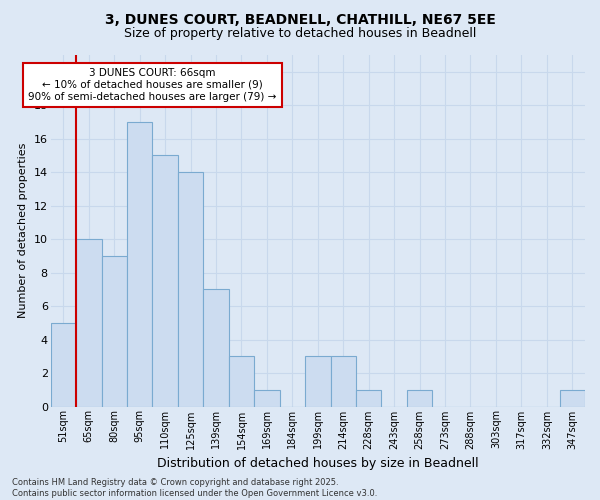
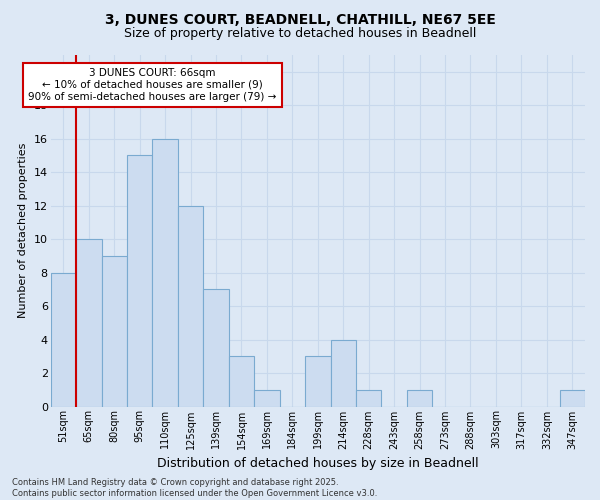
51sqm: 5 -> 8
95sqm: 17 -> 15
110sqm: 15 -> 16
125sqm: 14 -> 12
214sqm: 3 -> 4
